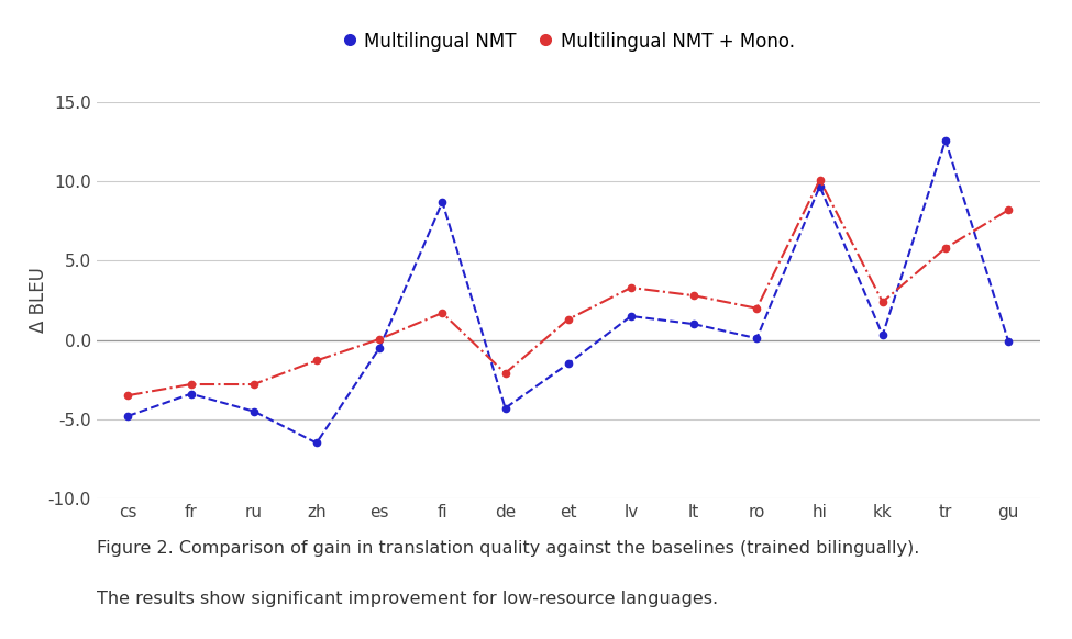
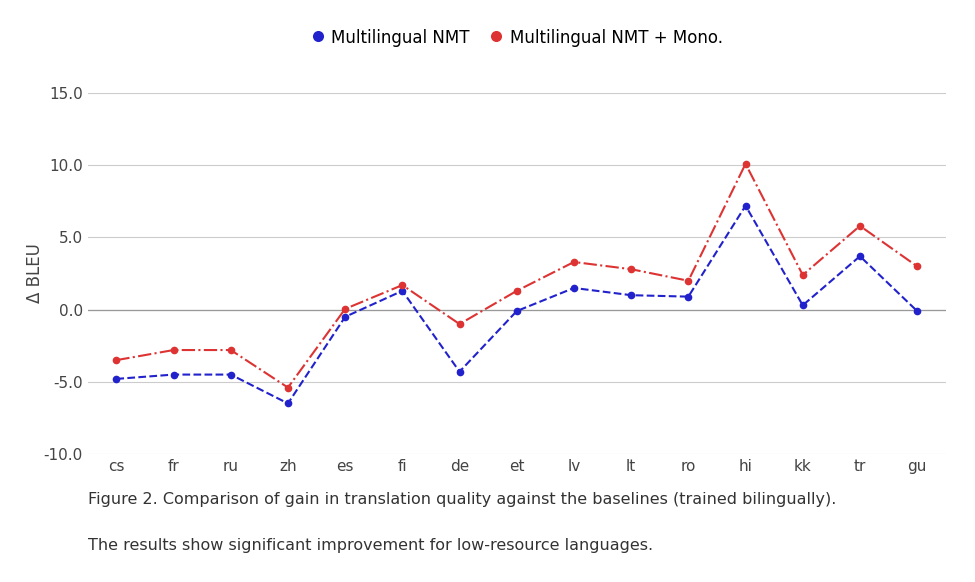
Multilingual NMT/fr: -3.4 -> -4.5
Multilingual NMT + Mono./zh: -1.3 -> -5.4
Multilingual NMT/fi: 8.7 -> 1.3
Multilingual NMT + Mono./de: -2.1 -> -1.0
Multilingual NMT/et: -1.5 -> -0.1
Multilingual NMT/ro: 0.1 -> 0.9
Multilingual NMT/hi: 9.7 -> 7.2
Multilingual NMT/tr: 12.6 -> 3.7
Multilingual NMT + Mono./gu: 8.2 -> 3.0
